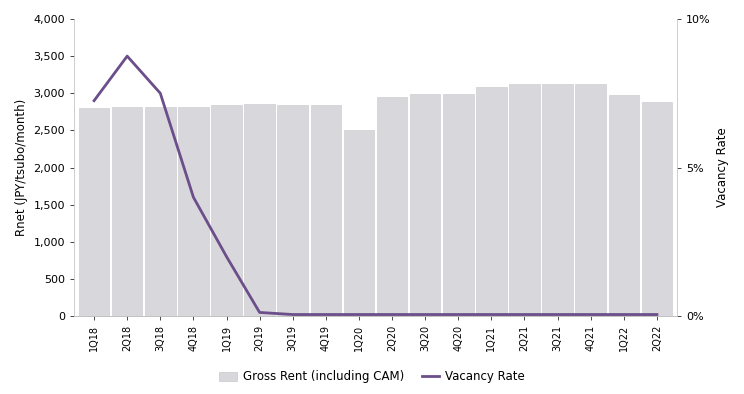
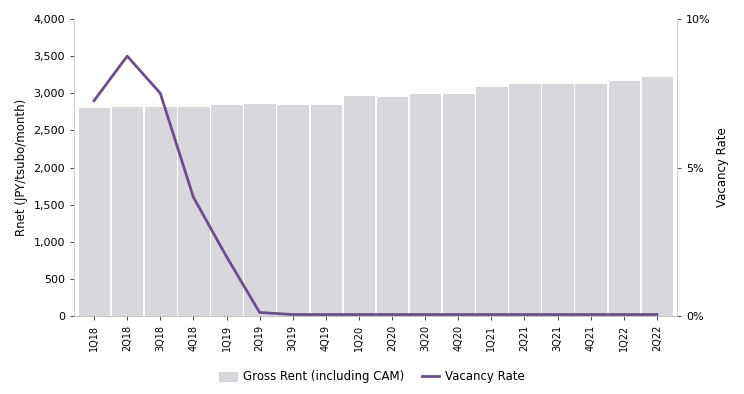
Gross Rent (including CAM)/1Q20: 2,500 -> 2,960
Gross Rent (including CAM)/1Q22: 2,980 -> 3,170
Gross Rent (including CAM)/2Q22: 2,880 -> 3,220
